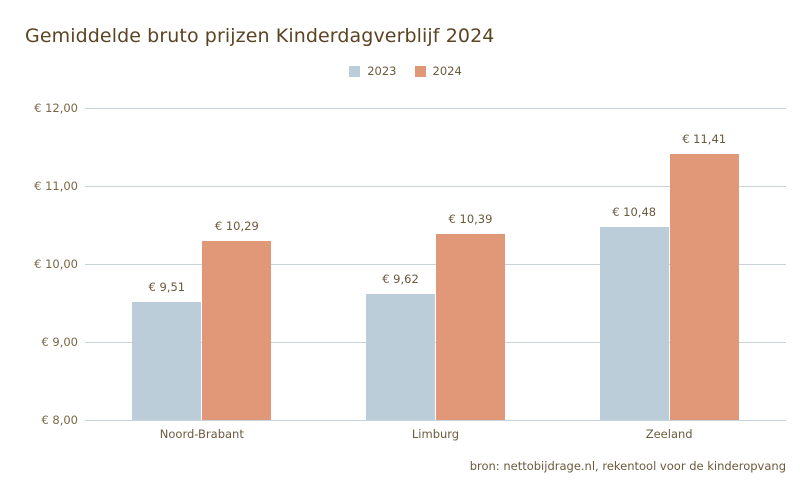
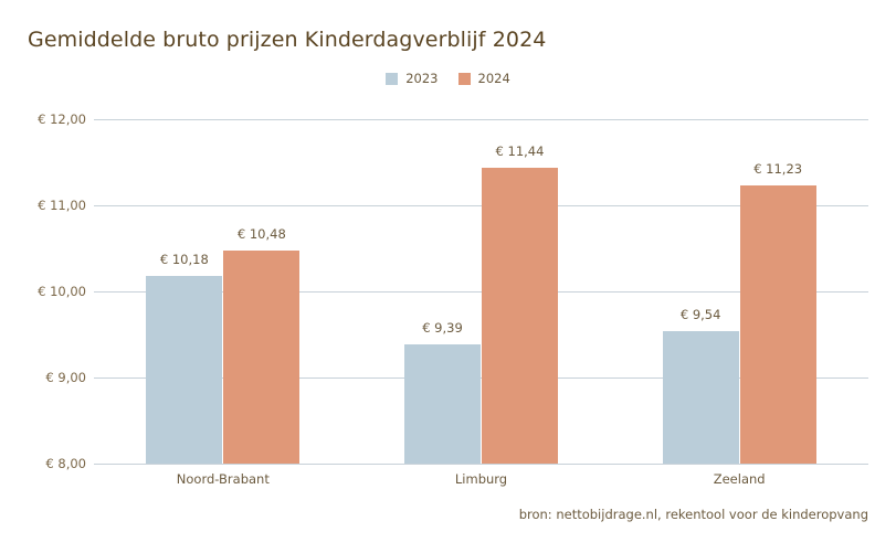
2023/Noord-Brabant: 9,51 -> 10,18
2024/Noord-Brabant: 10,29 -> 10,48
2023/Limburg: 9,62 -> 9,39
2024/Limburg: 10,39 -> 11,44
2023/Zeeland: 10,48 -> 9,54
2024/Zeeland: 11,41 -> 11,23
